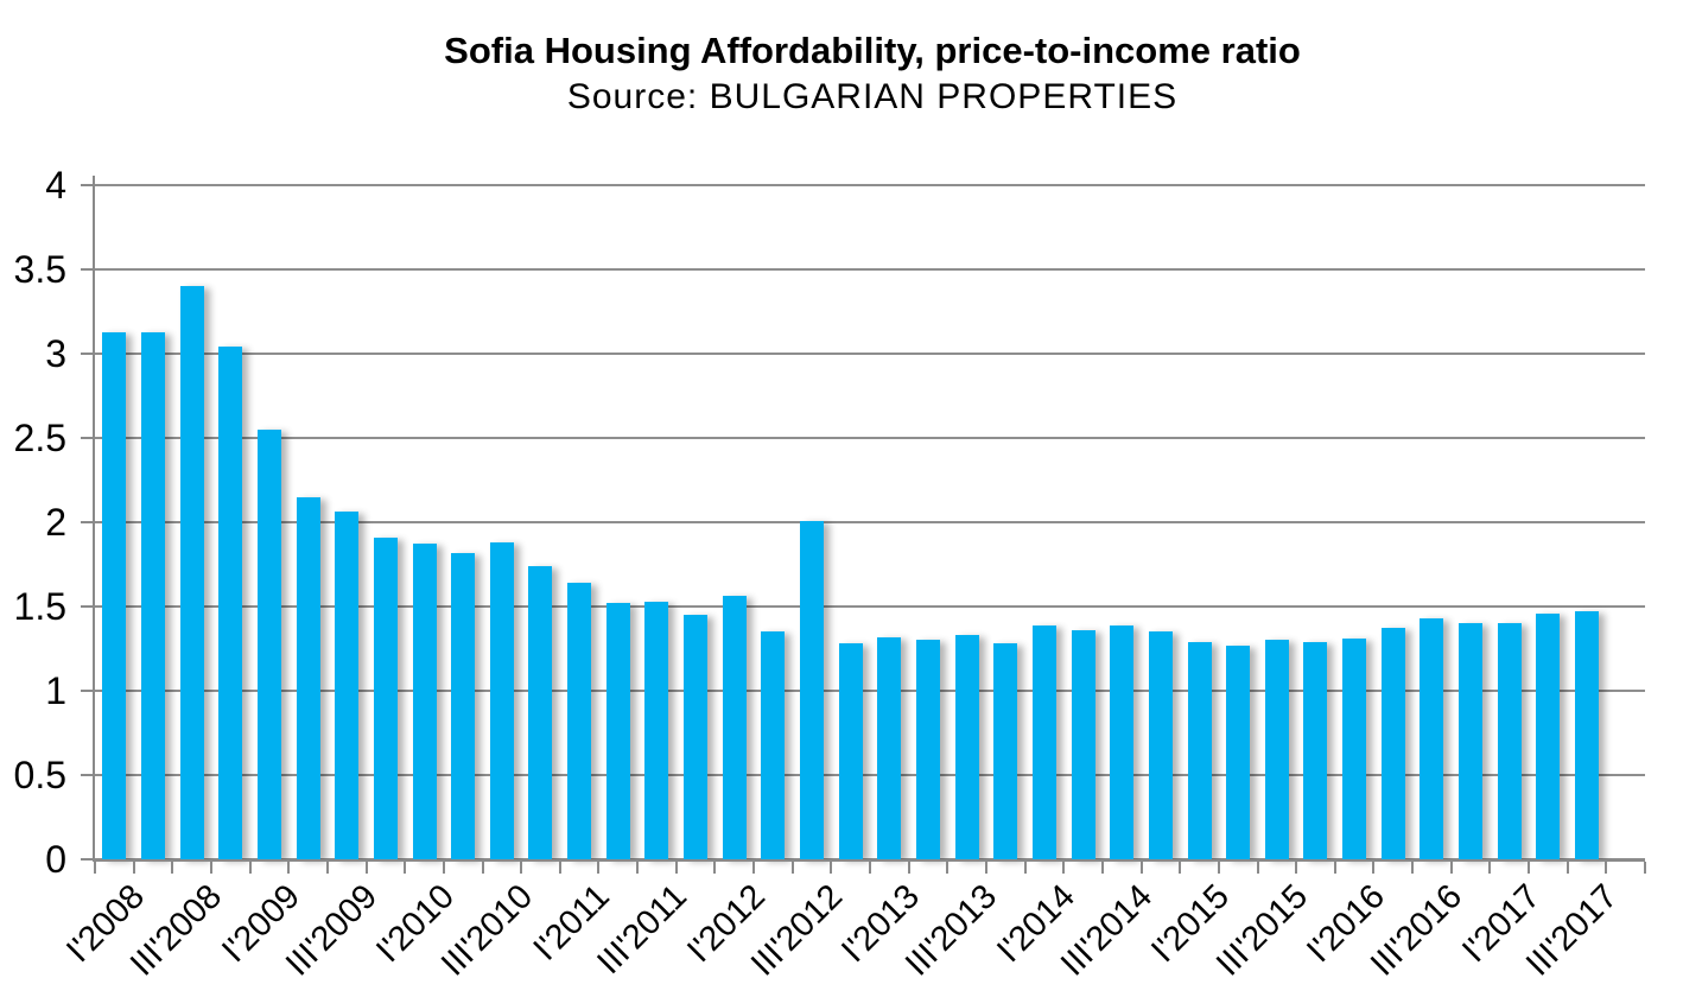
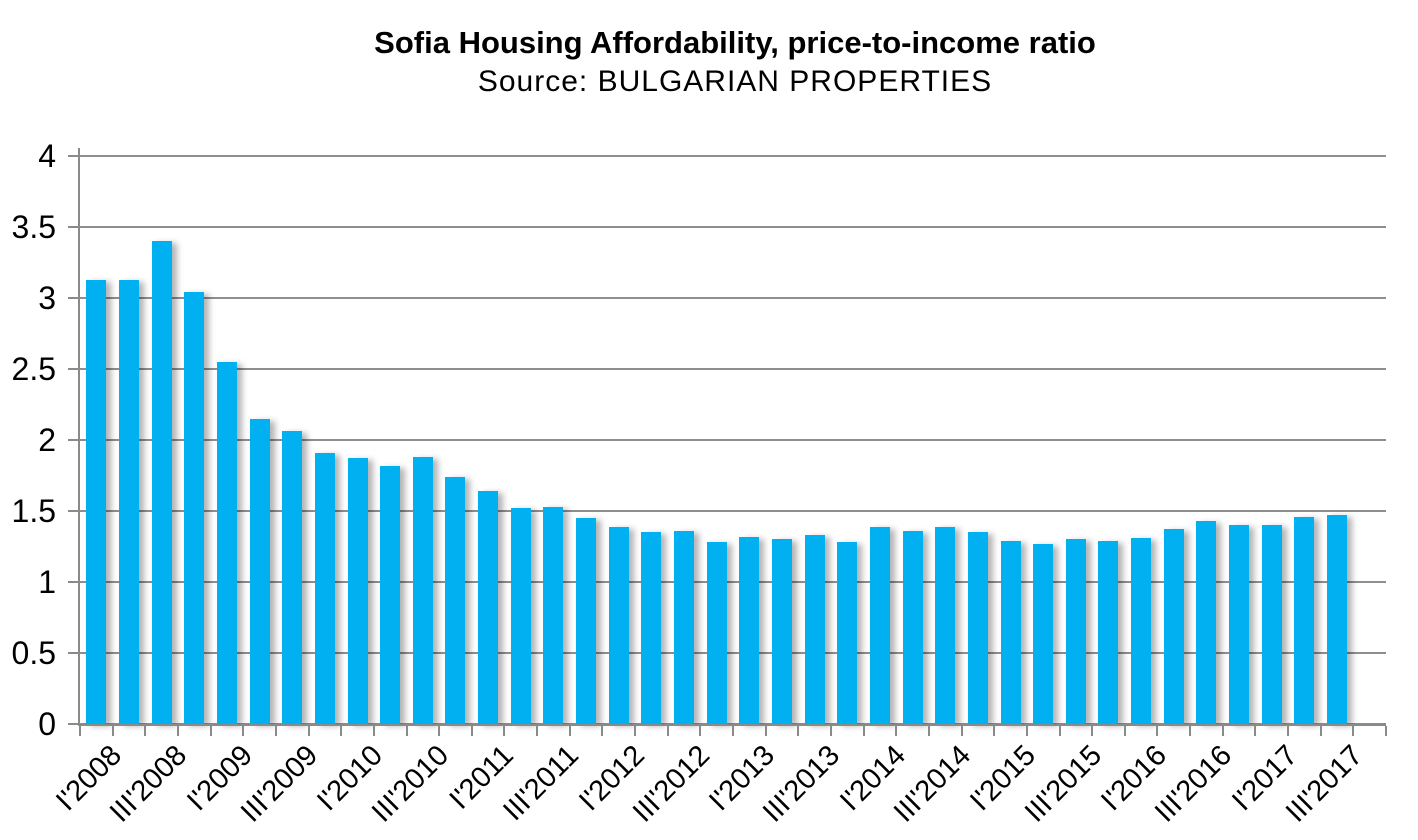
I'2012: 1.56 -> 1.39
III'2012: 2.01 -> 1.36
